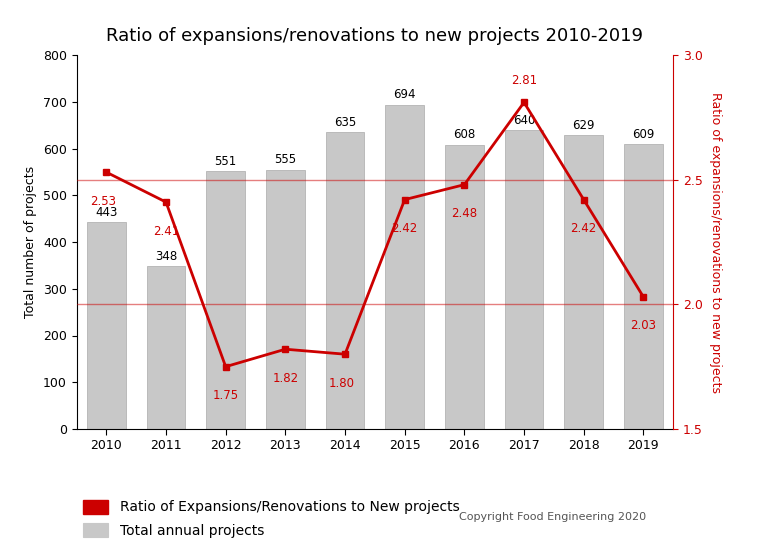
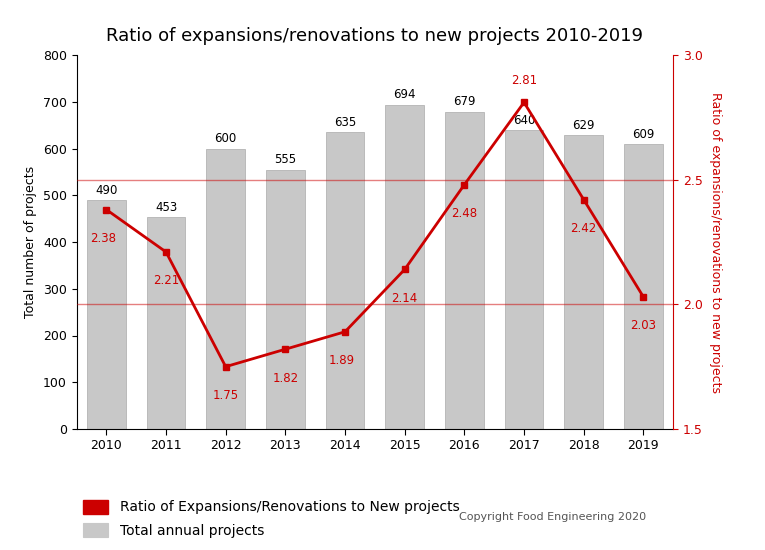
Total annual projects/2010: 443 -> 490
Ratio of Expansions/Renovations to New projects/2010: 2.53 -> 2.38
Total annual projects/2011: 348 -> 453
Ratio of Expansions/Renovations to New projects/2011: 2.41 -> 2.21
Total annual projects/2012: 551 -> 600
Ratio of Expansions/Renovations to New projects/2014: 1.80 -> 1.89
Ratio of Expansions/Renovations to New projects/2015: 2.42 -> 2.14
Total annual projects/2016: 608 -> 679
